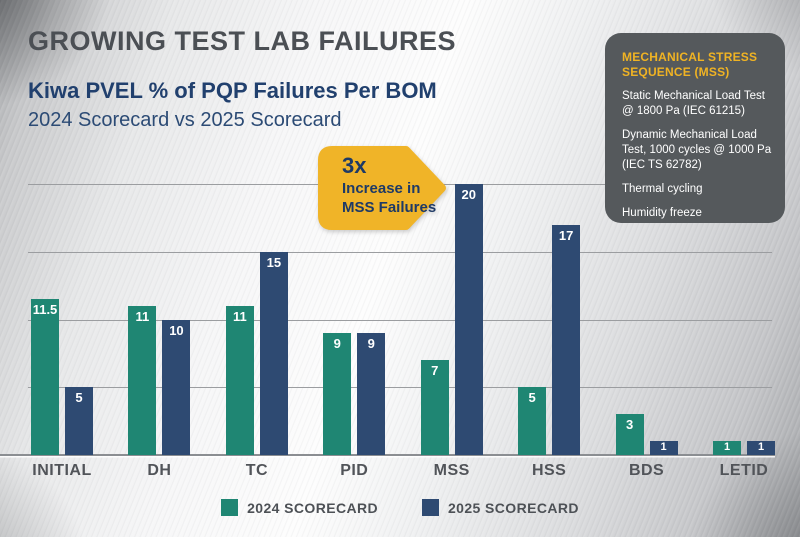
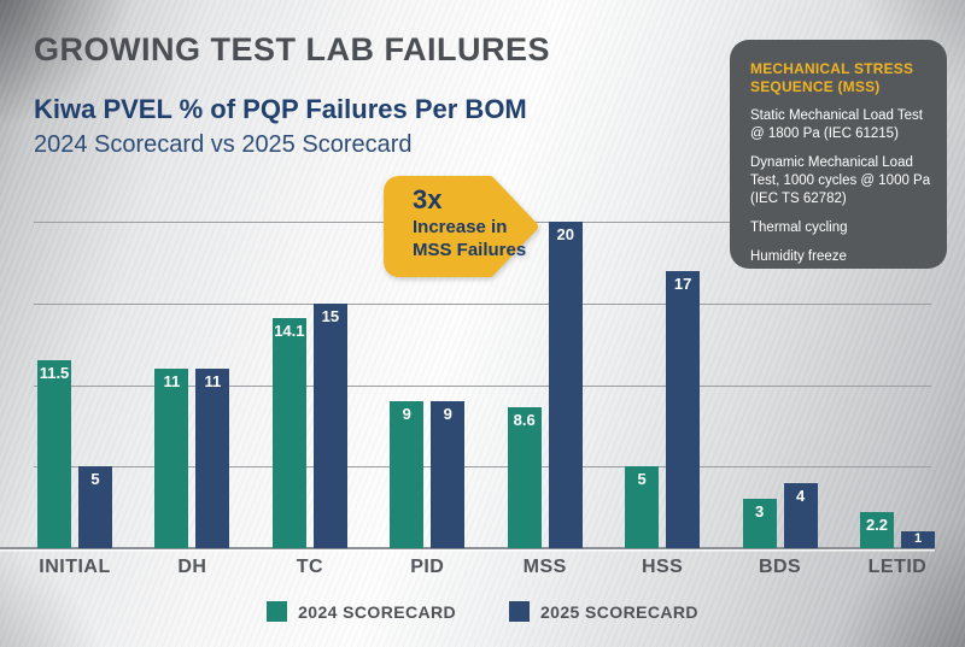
2025 SCORECARD/DH: 10 -> 11
2024 SCORECARD/TC: 11 -> 14.1
2024 SCORECARD/MSS: 7 -> 8.6
2025 SCORECARD/BDS: 1 -> 4
2024 SCORECARD/LETID: 1 -> 2.2
